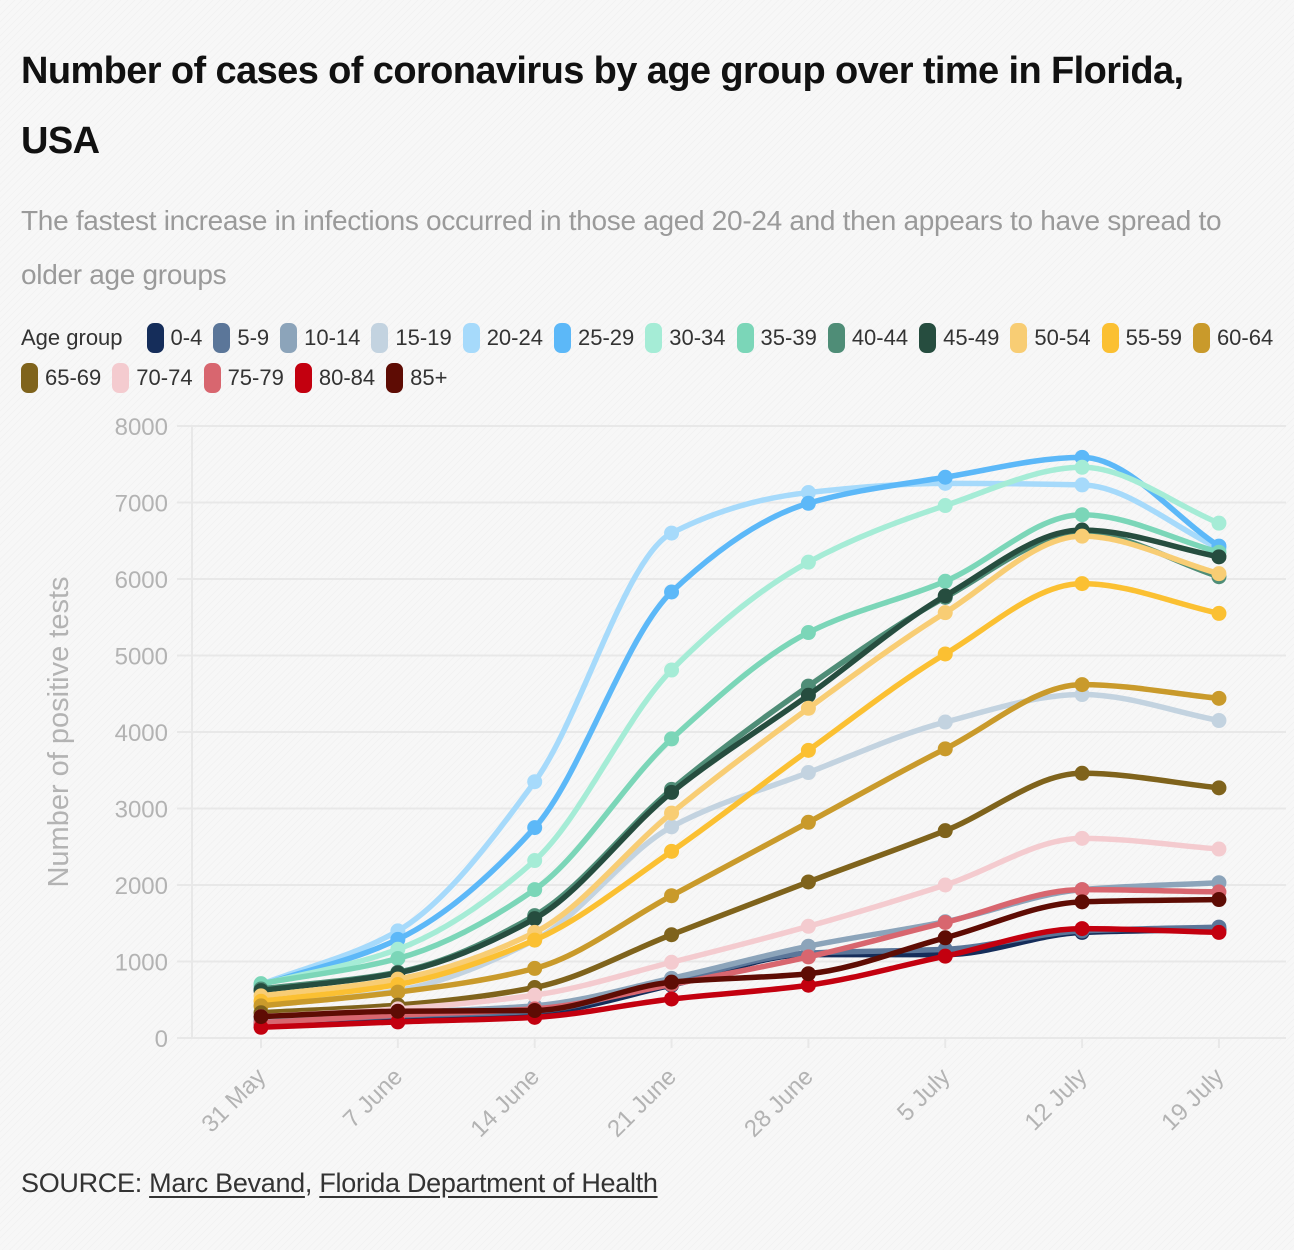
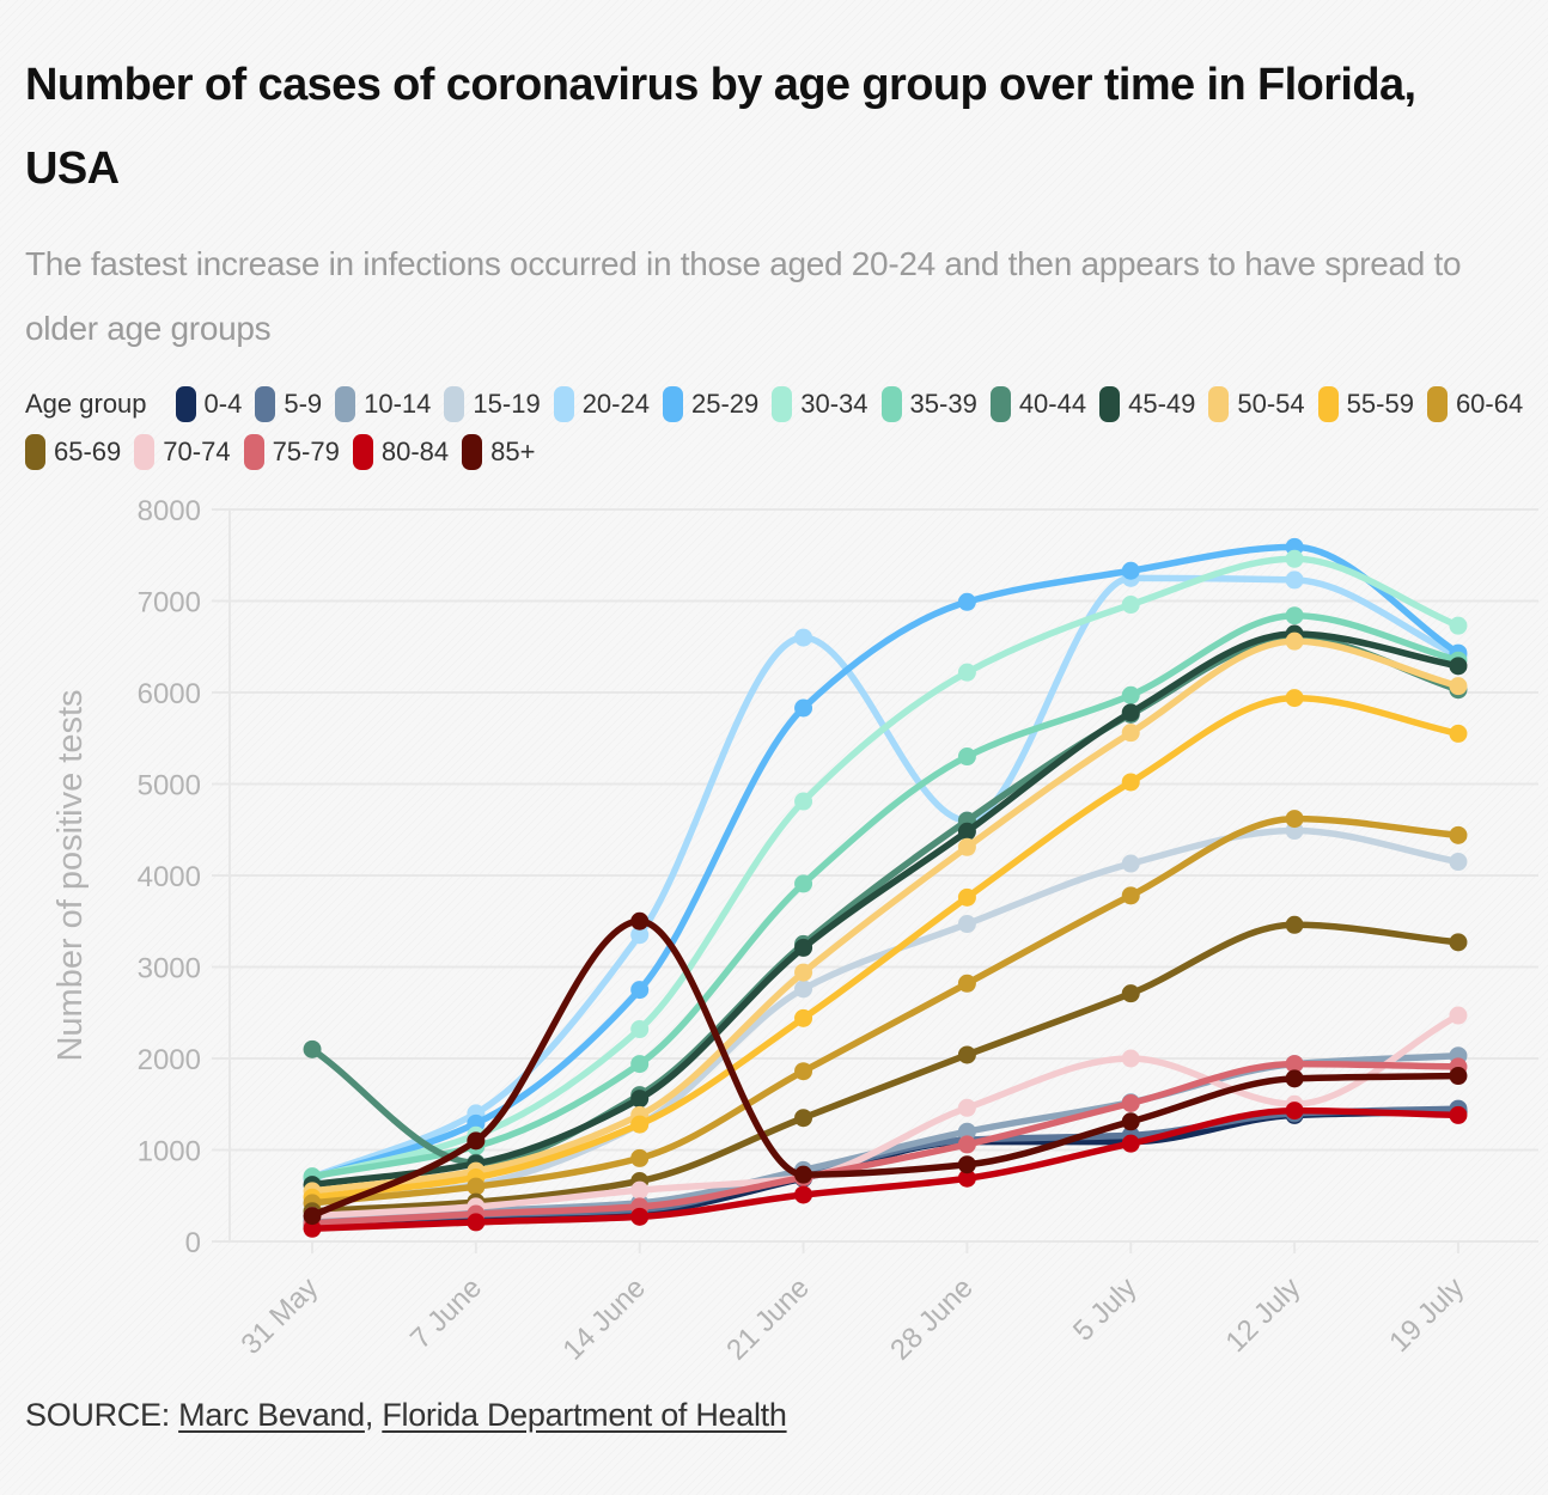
40-44/31 May: 600 -> 2100
85+/7 June: 400 -> 1100
85+/14 June: 400 -> 3500
70-74/21 June: 1000 -> 700
20-24/28 June: 7100 -> 4600
70-74/12 July: 2600 -> 1500
